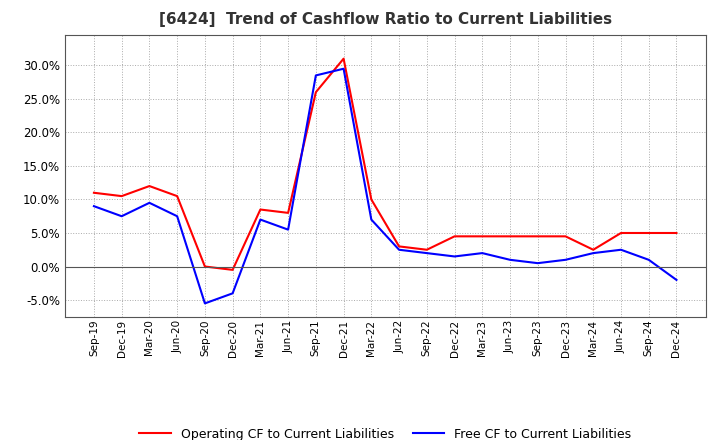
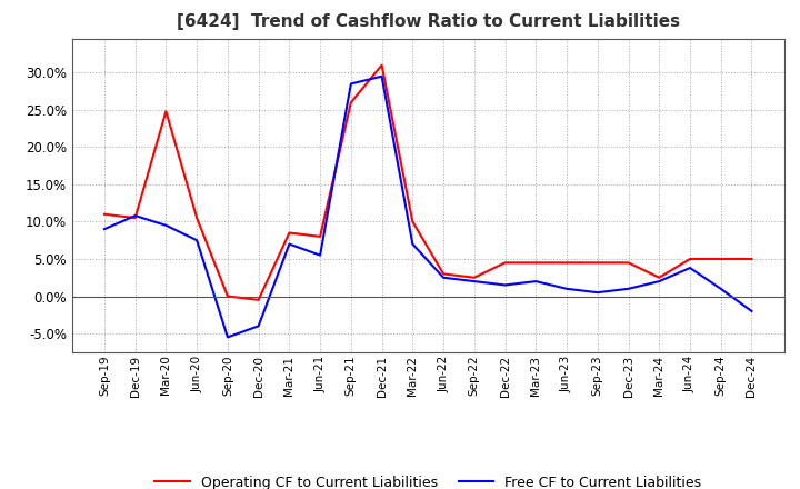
Free CF to Current Liabilities/Dec-19: 7.5% -> 10.8%
Operating CF to Current Liabilities/Mar-20: 12.0% -> 24.8%
Free CF to Current Liabilities/Jun-24: 2.5% -> 3.8%
